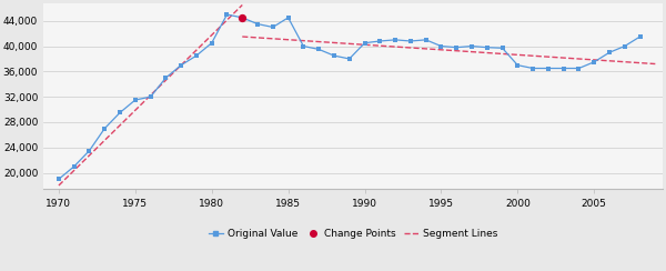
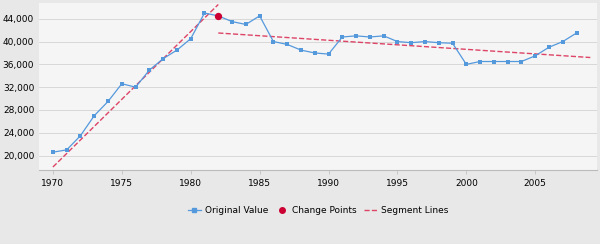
Original Value/1970: 19,000 -> 20,600
Original Value/1975: 31,500 -> 32,600
Original Value/1990: 40,500 -> 37,800
Original Value/2000: 37,000 -> 36,000
